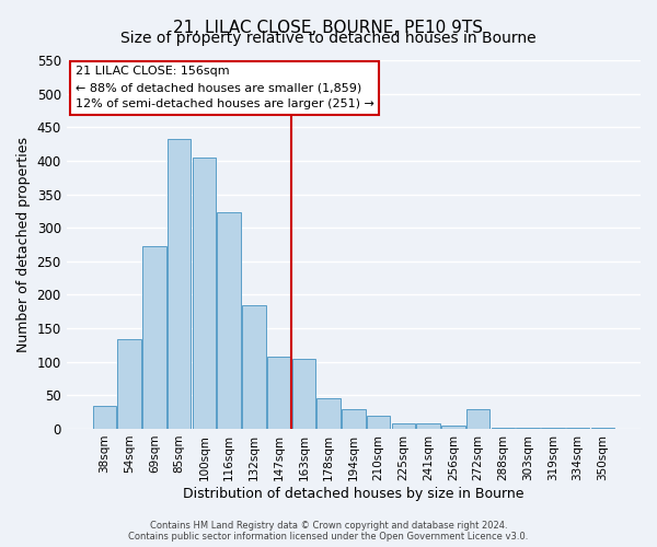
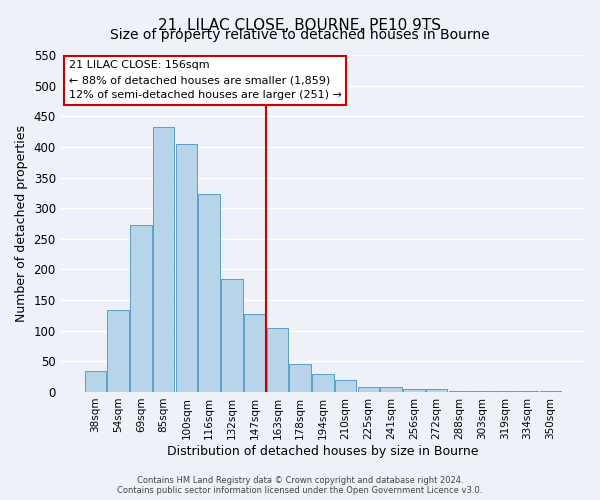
147sqm: 108 -> 128
272sqm: 30 -> 5
